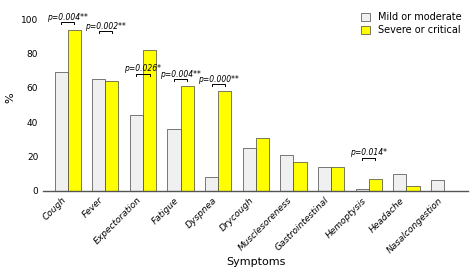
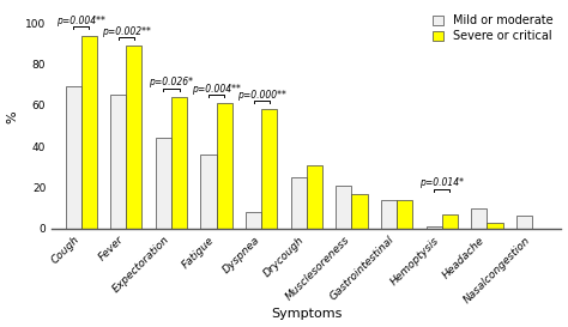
Severe or critical/Fever: 64 -> 89
Severe or critical/Expectoration: 82 -> 64
